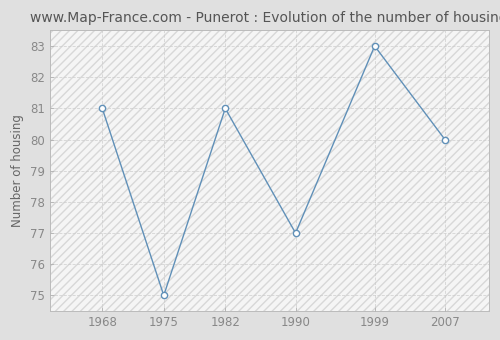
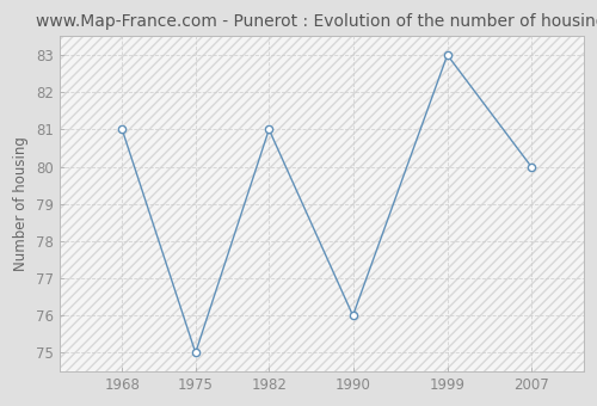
1990: 77 -> 76
